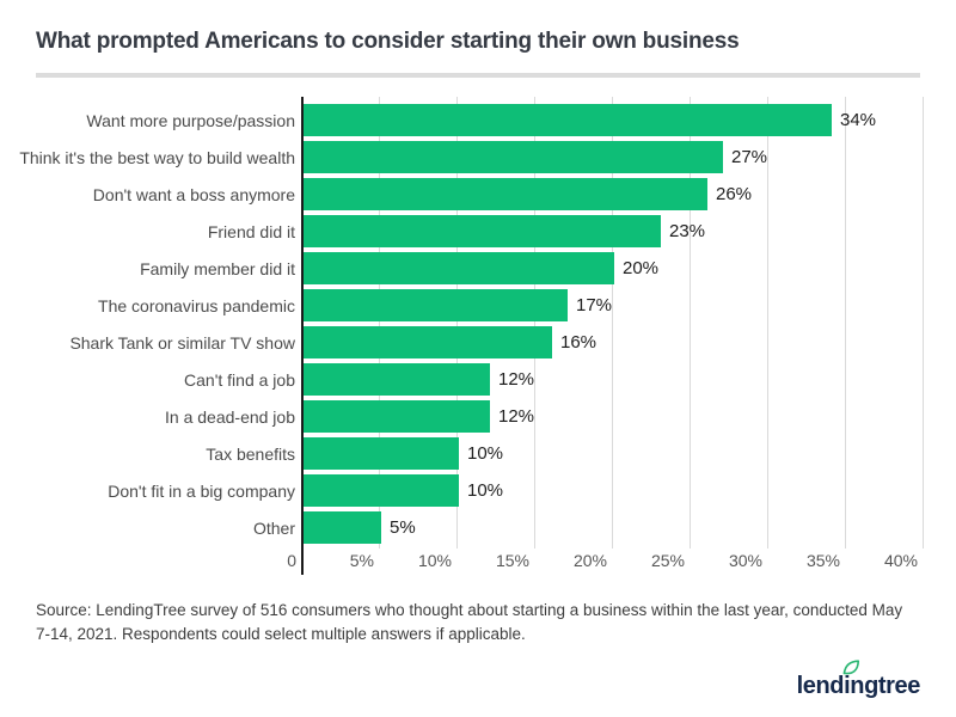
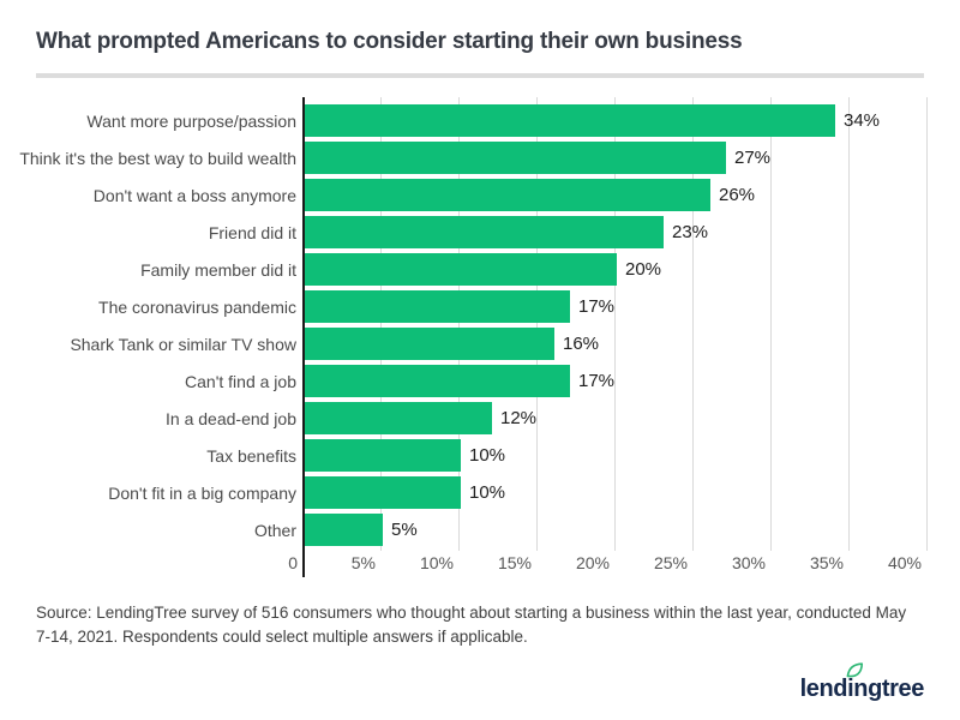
Can't find a job: 12% -> 17%
